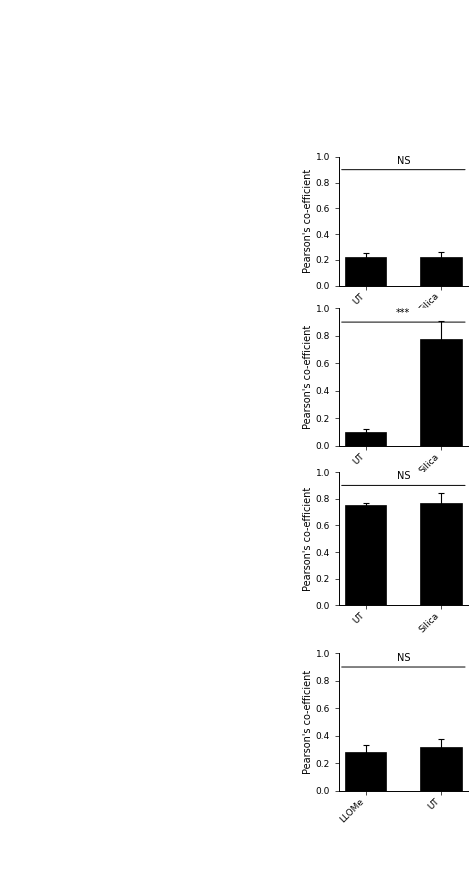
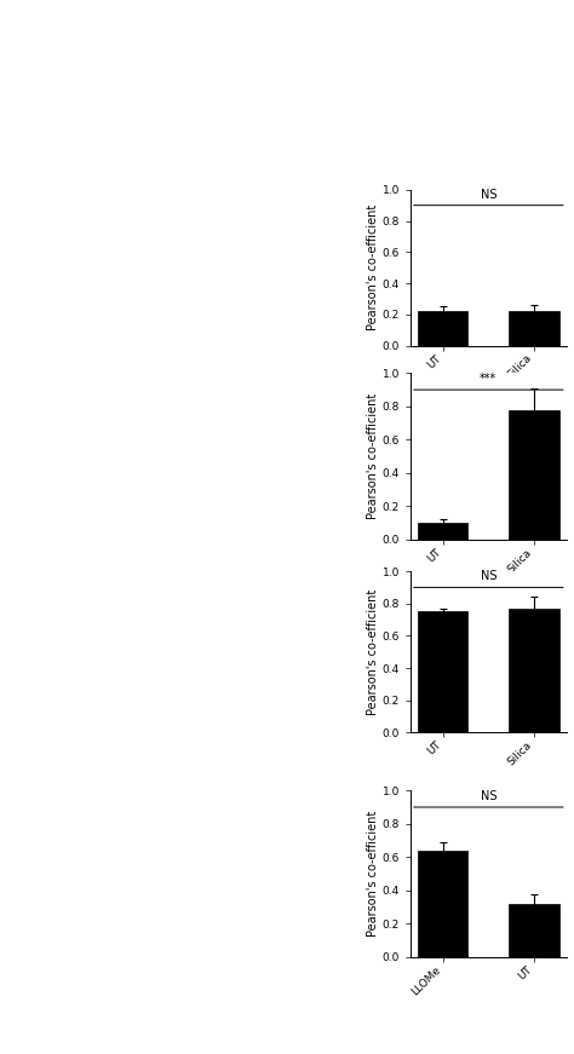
LLOMe: 0.28 -> 0.64
